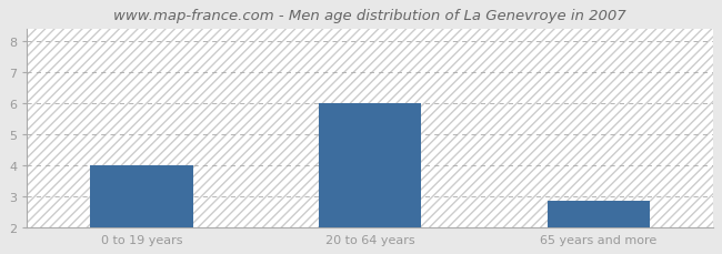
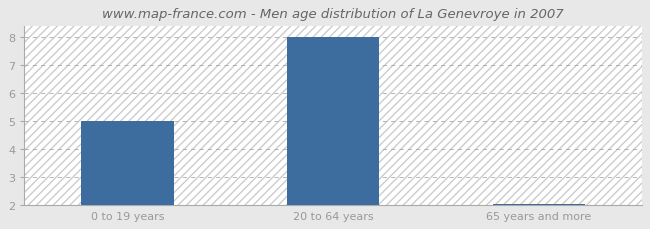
0 to 19 years: 4.00 -> 5.00
20 to 64 years: 6.00 -> 8.00
65 years and more: 2.85 -> 2.05
